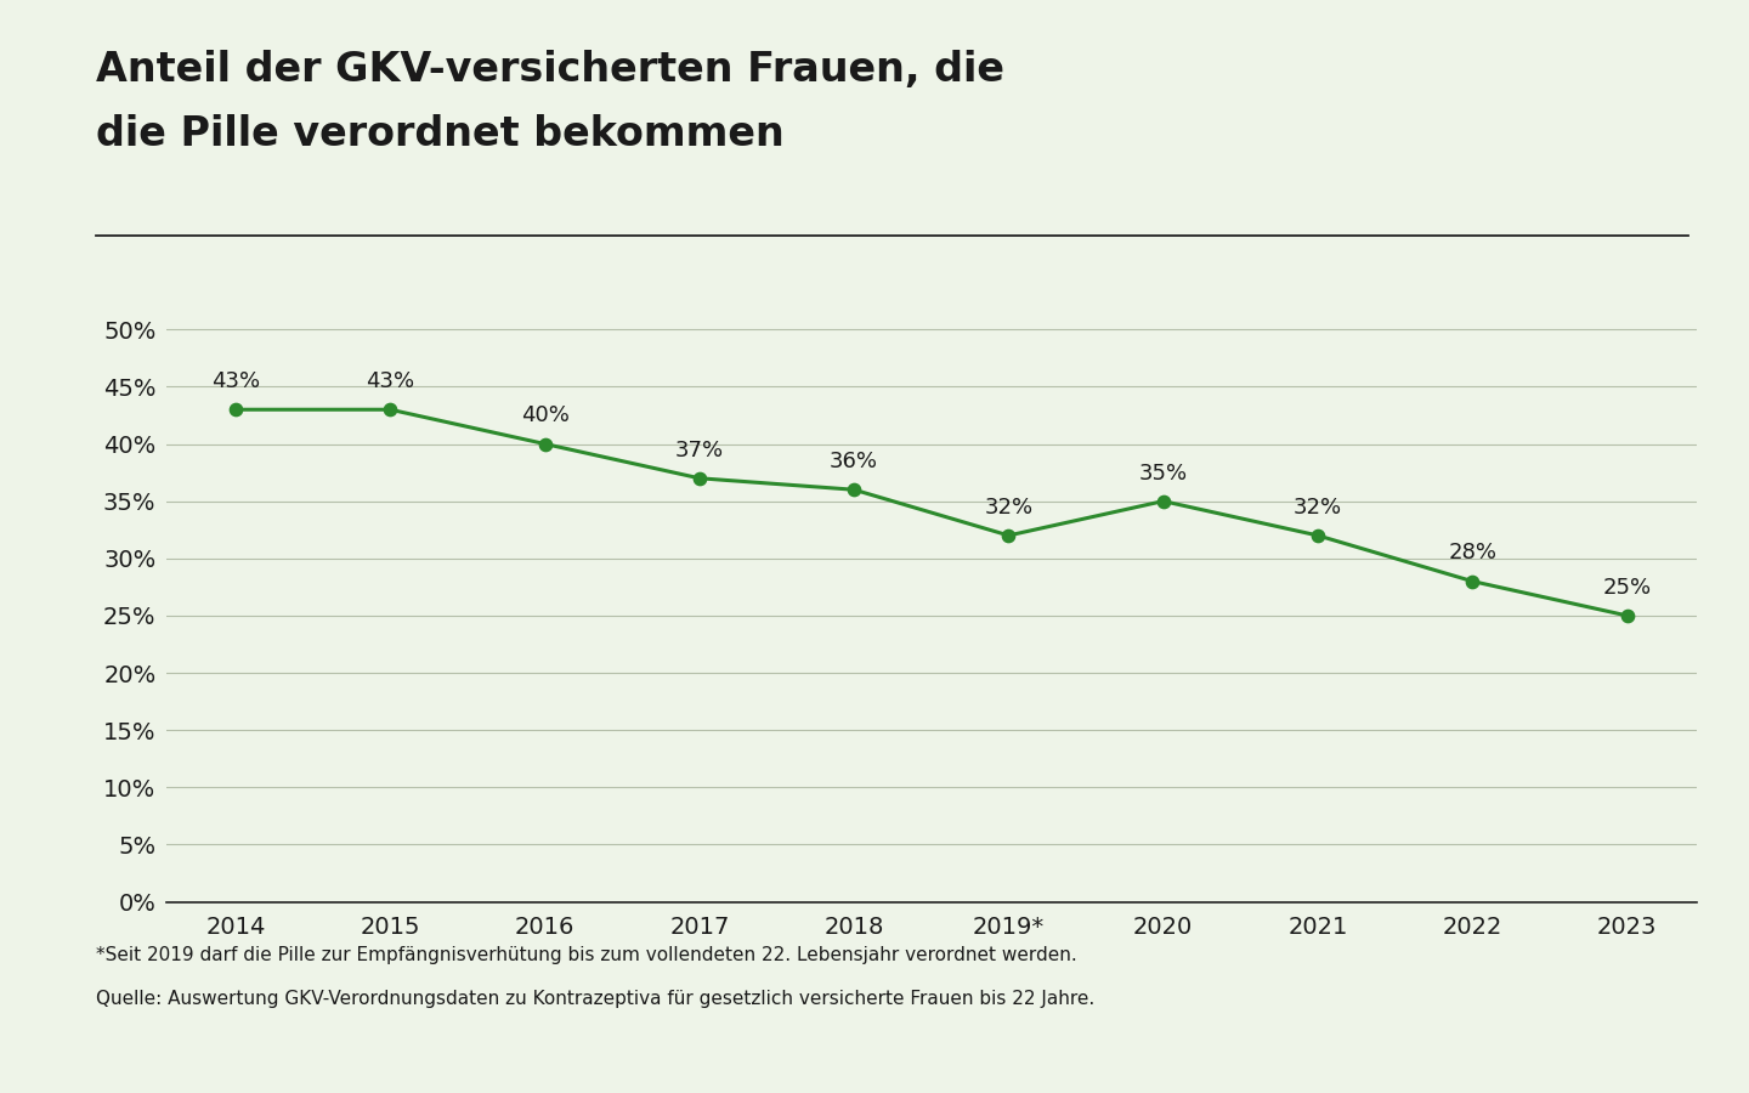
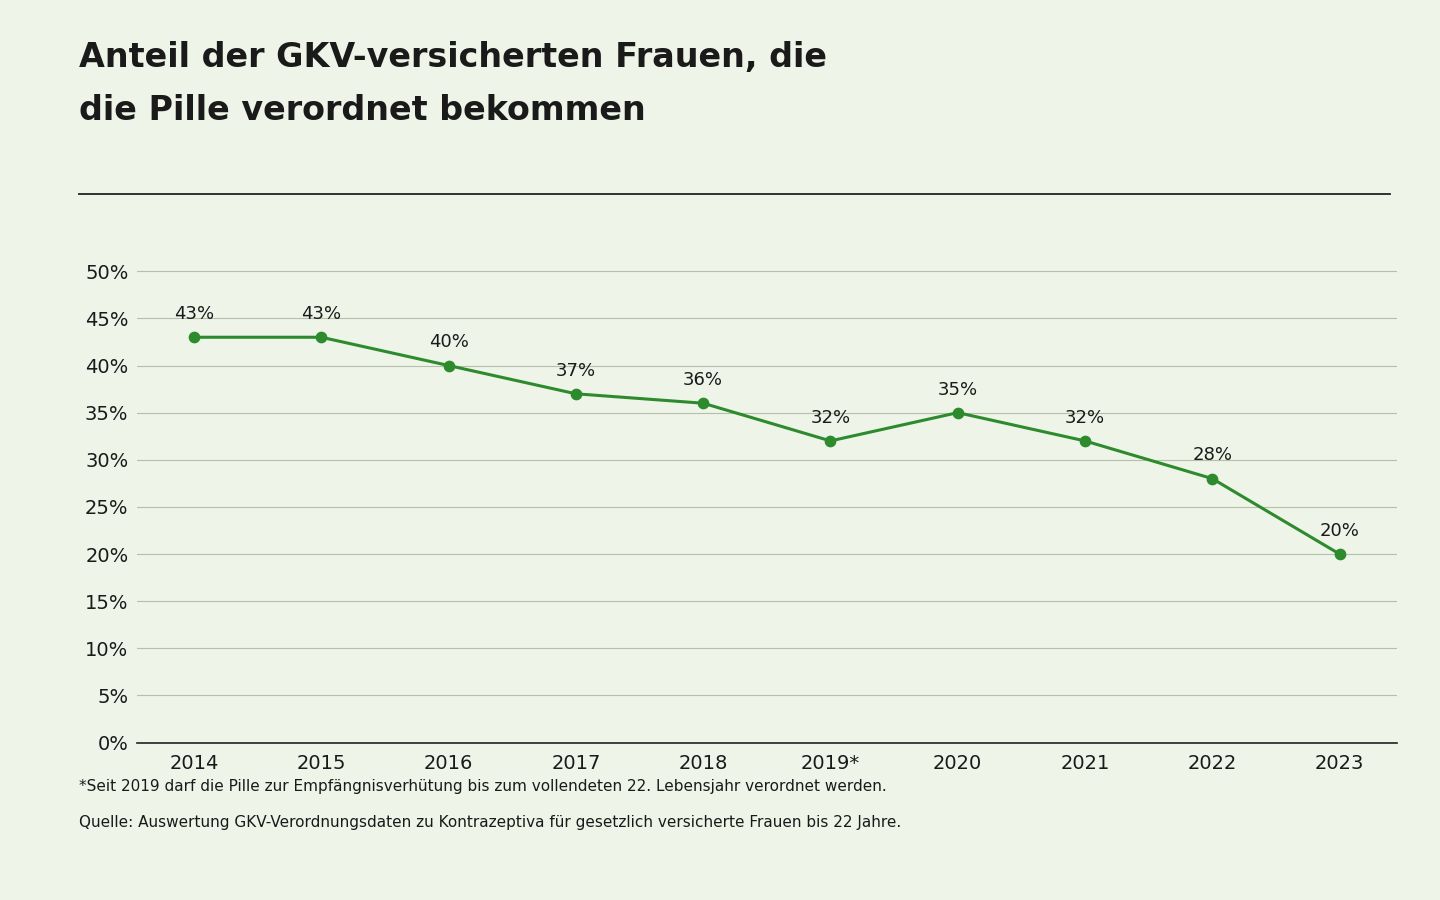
2023: 25% -> 20%
